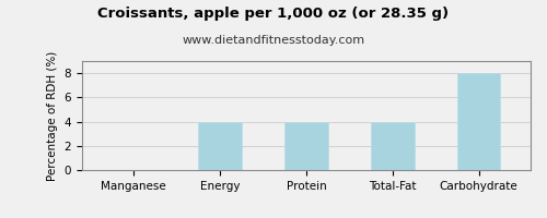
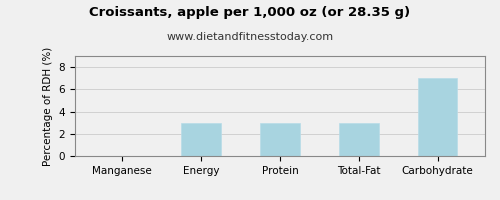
Energy: 4 -> 3
Protein: 4 -> 3
Total-Fat: 4 -> 3
Carbohydrate: 8 -> 7
